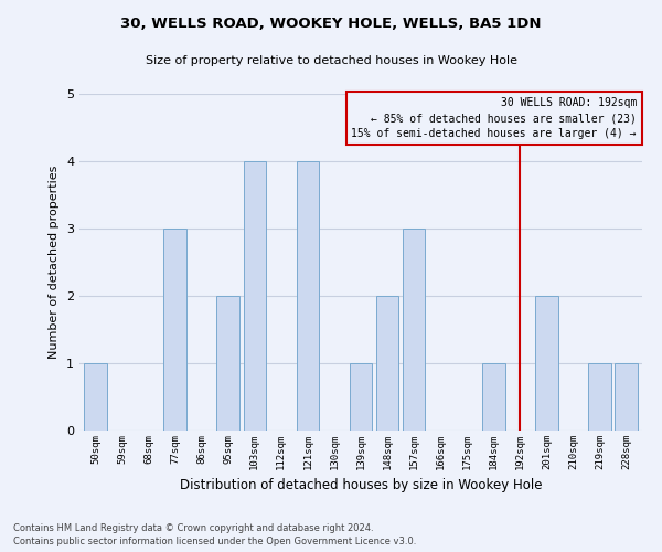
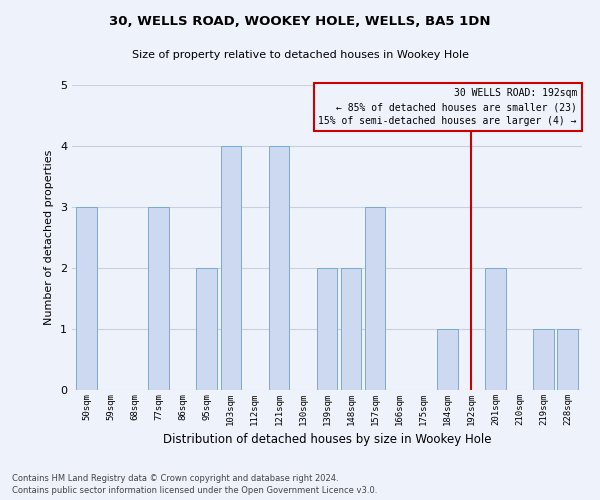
50sqm: 1 -> 3
139sqm: 1 -> 2
